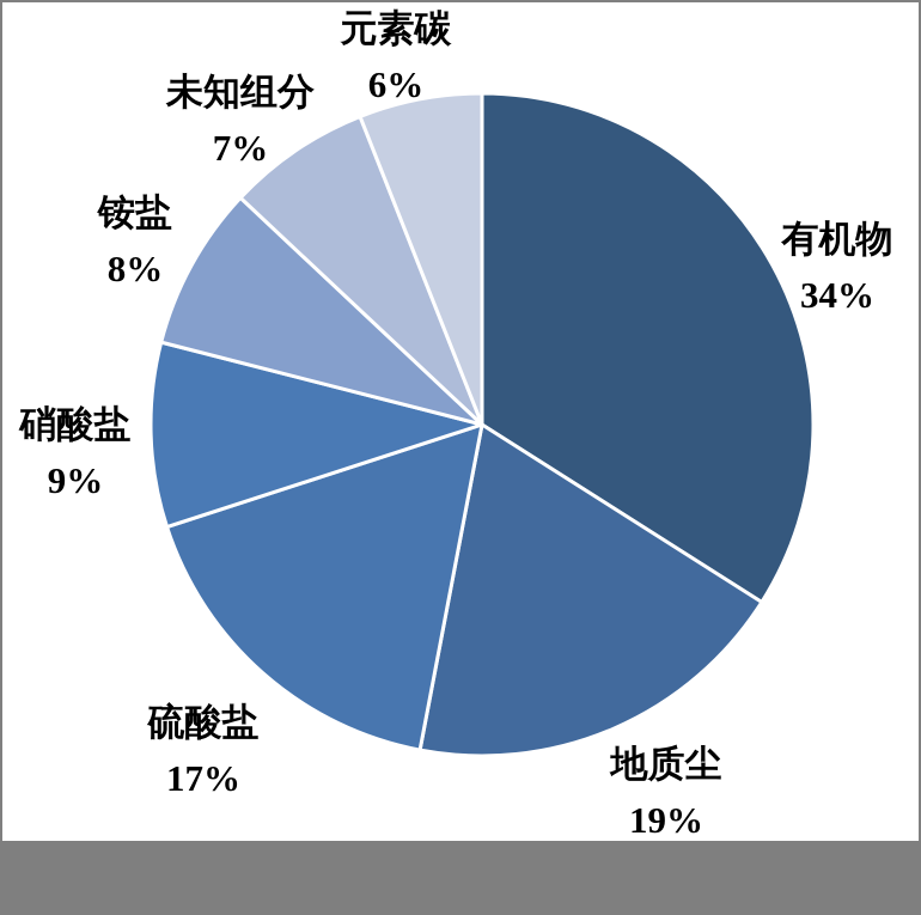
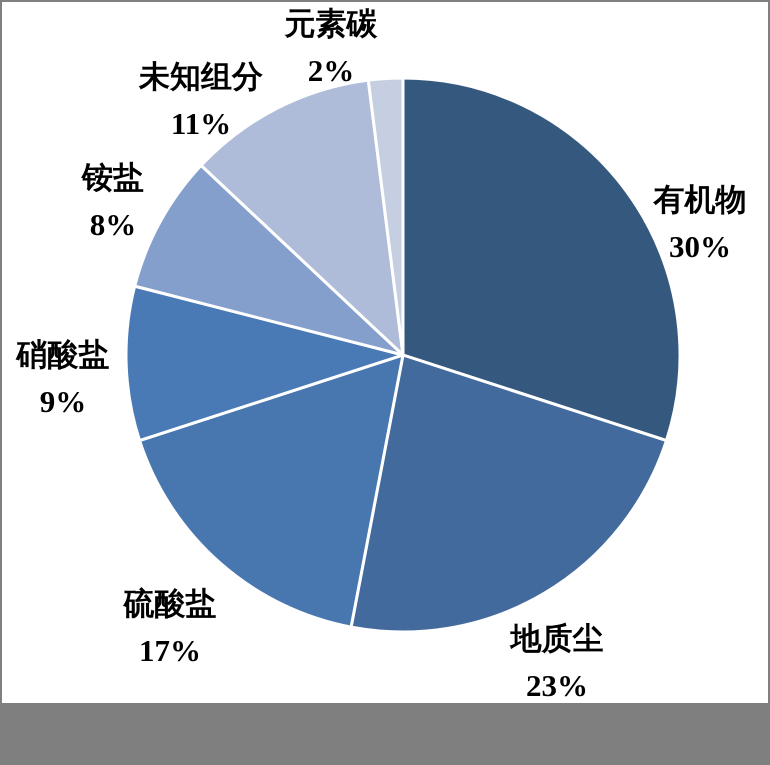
有机物: 34% -> 30%
地质尘: 19% -> 23%
未知组分: 7% -> 11%
元素碳: 6% -> 2%
